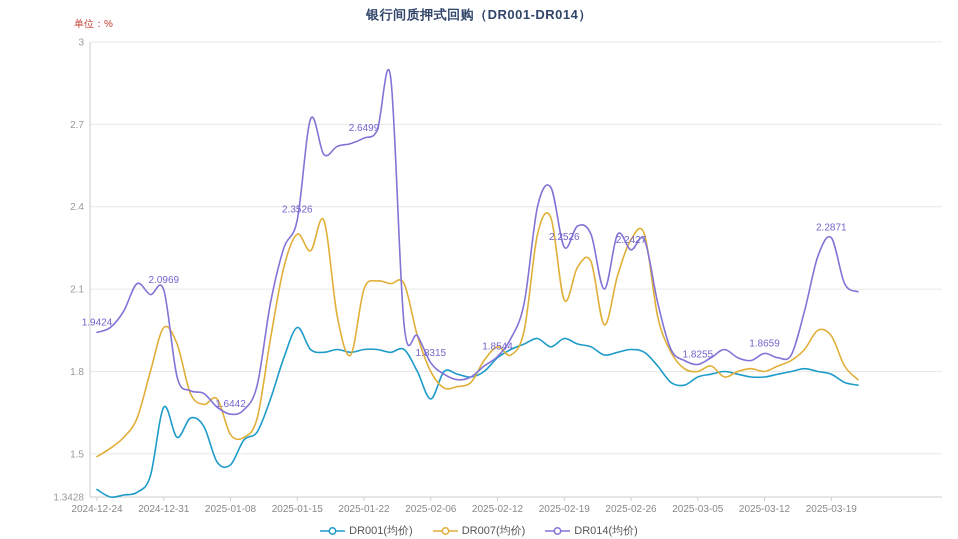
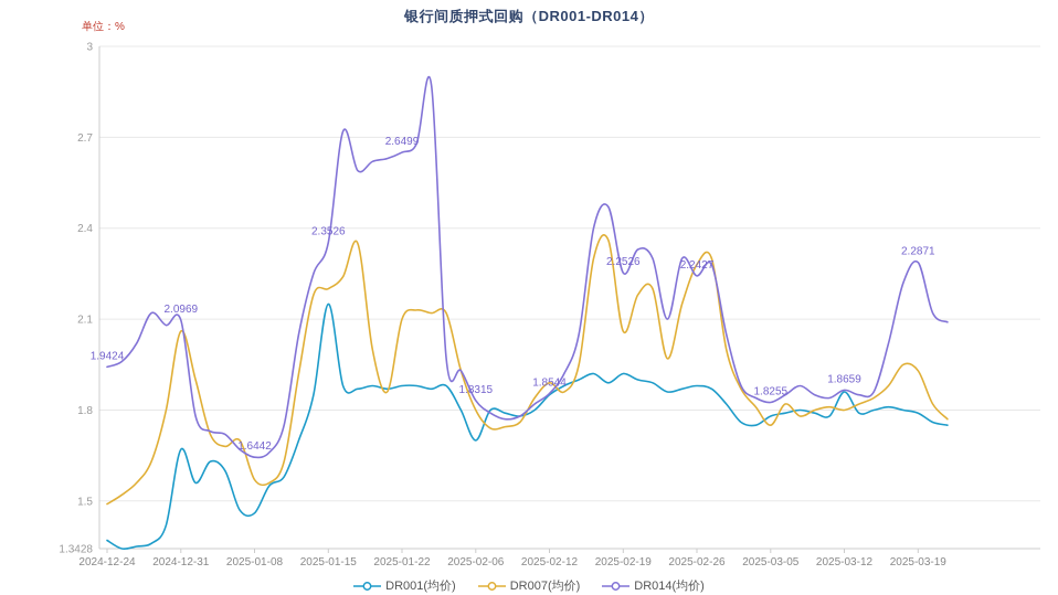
DR007(均价)/2024-12-31: 1.96 -> 2.06
DR001(均价)/2025-01-15: 1.96 -> 2.15
DR007(均价)/2025-01-15: 2.30 -> 2.20
DR007(均价)/2025-03-05: 1.80 -> 1.75
DR001(均价)/2025-03-12: 1.78 -> 1.86
